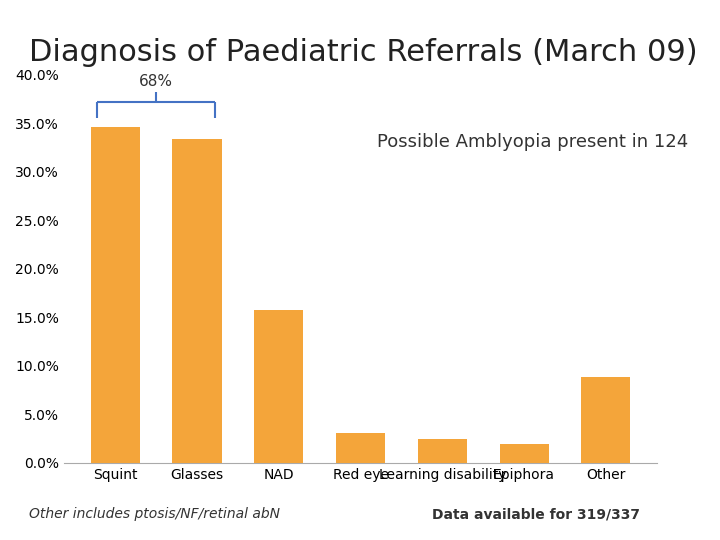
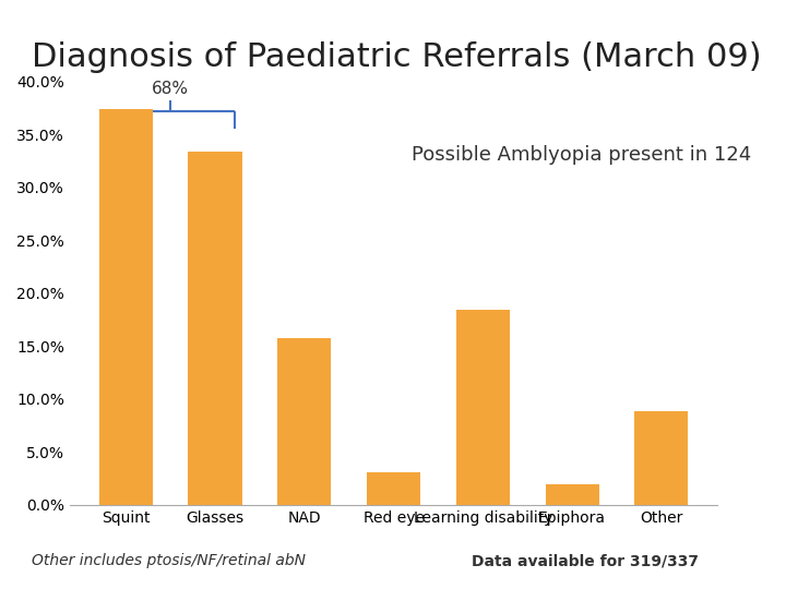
Squint: 34.6% -> 37.4%
Learning disability: 2.5% -> 18.4%
